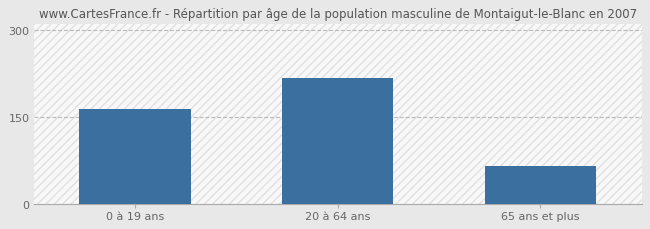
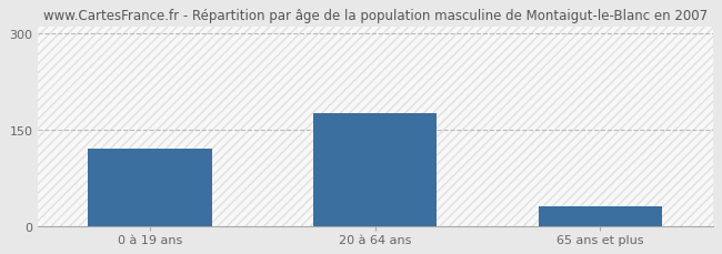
0 à 19 ans: 164 -> 120
20 à 64 ans: 218 -> 175
65 ans et plus: 66 -> 30
